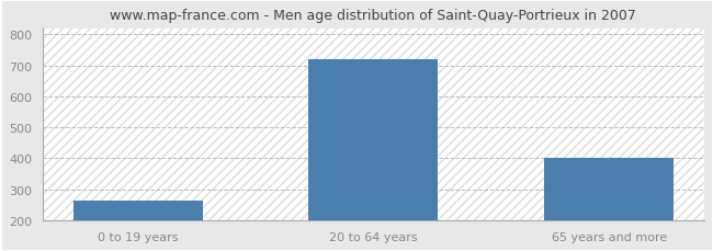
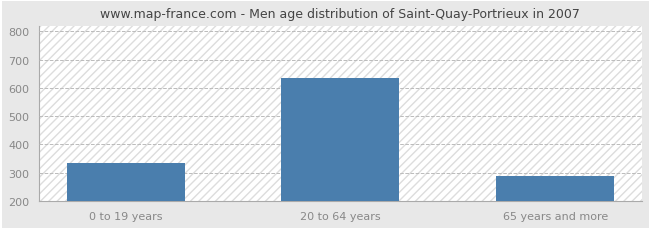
0 to 19 years: 263 -> 335
20 to 64 years: 720 -> 635
65 years and more: 400 -> 290
